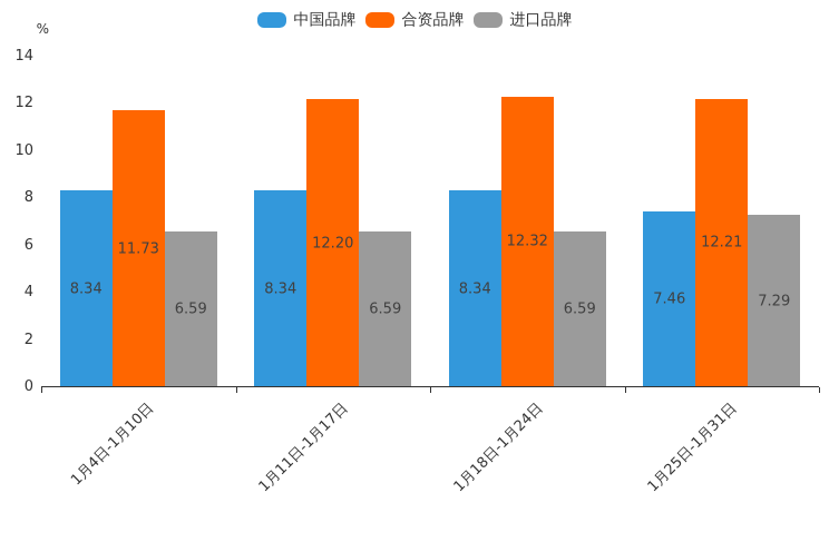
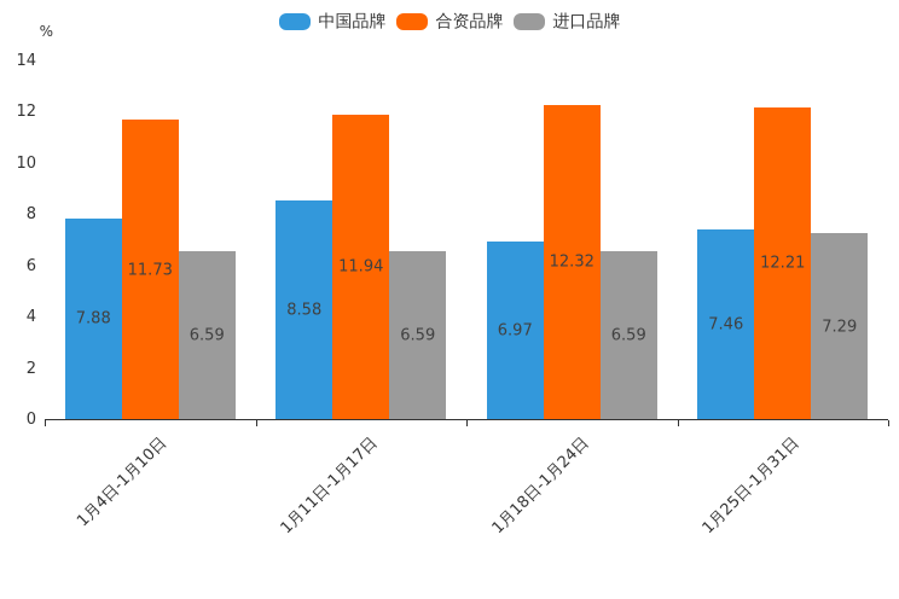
中国品牌/1月4日-1月10日: 8.34 -> 7.88
中国品牌/1月11日-1月17日: 8.34 -> 8.58
合资品牌/1月11日-1月17日: 12.20 -> 11.94
中国品牌/1月18日-1月24日: 8.34 -> 6.97
